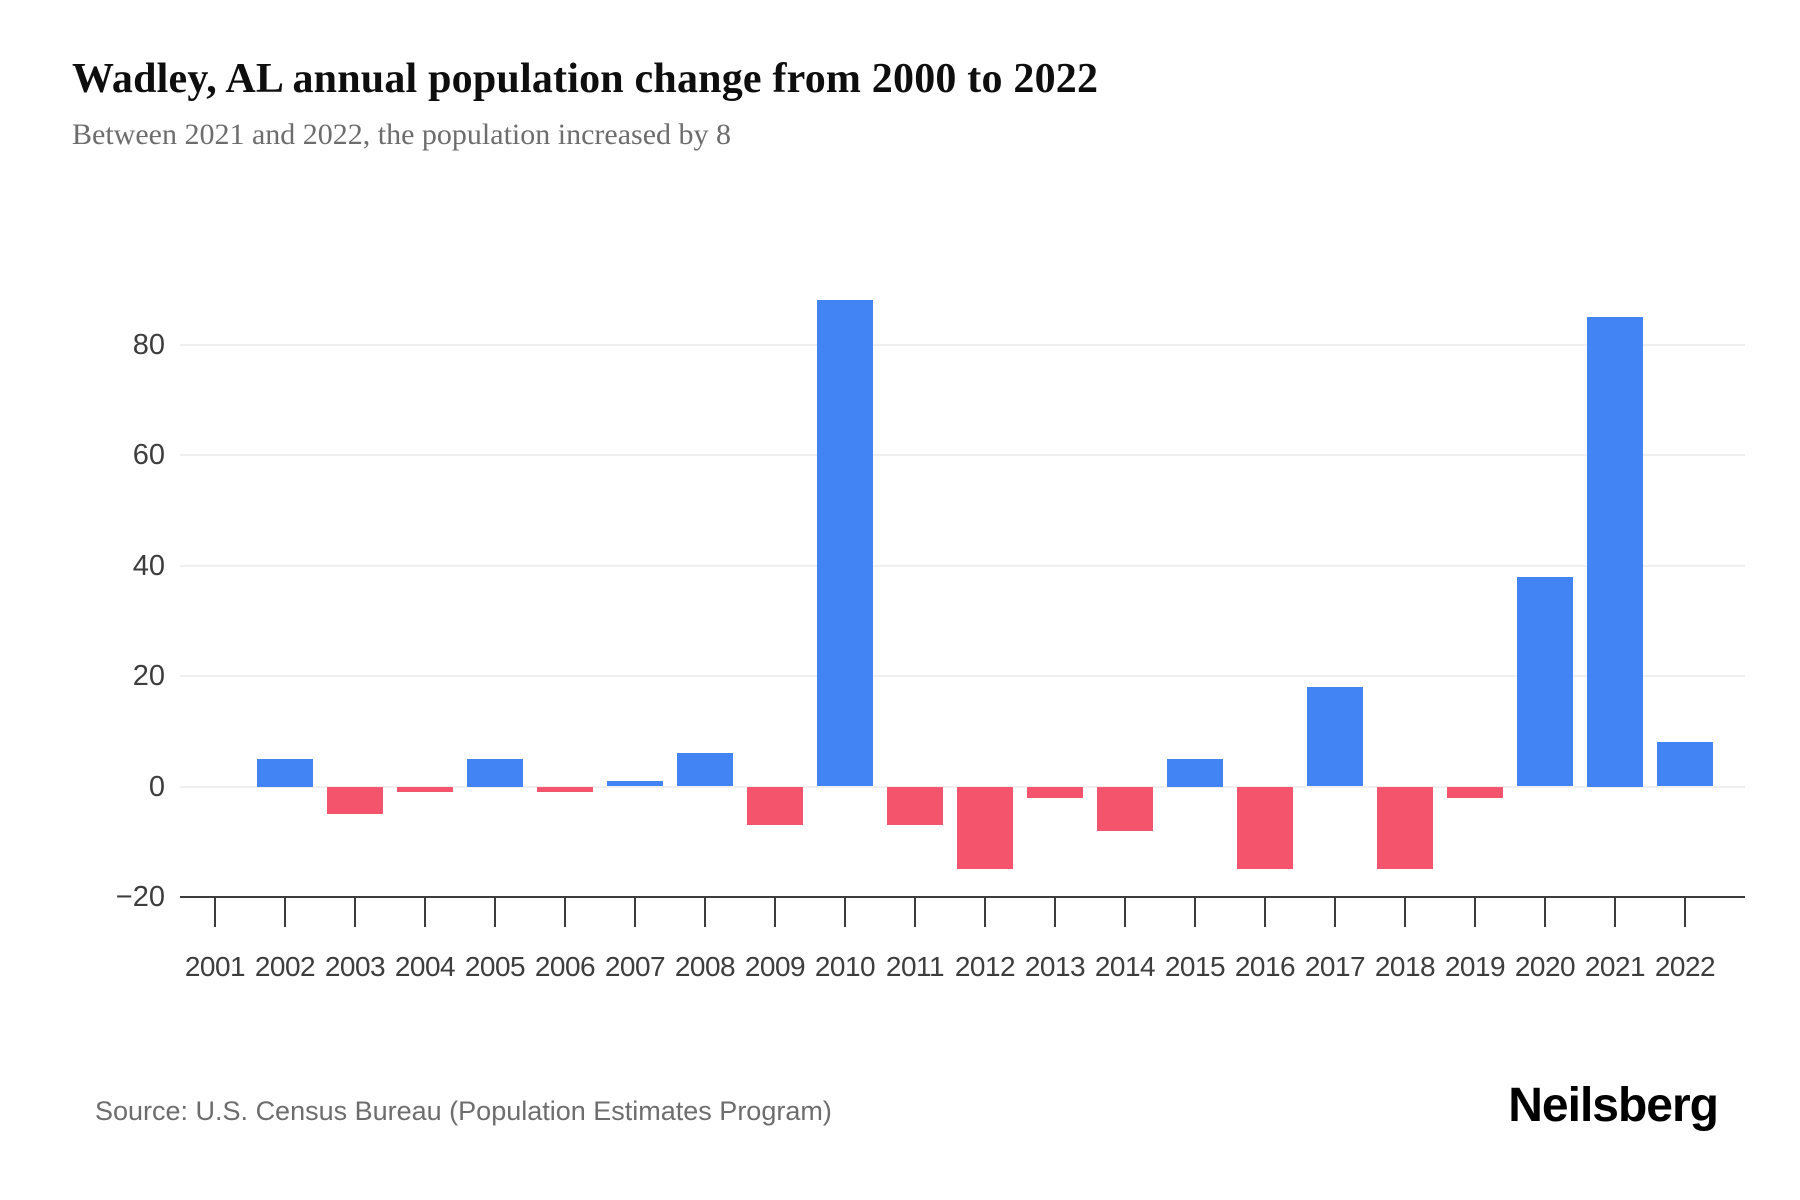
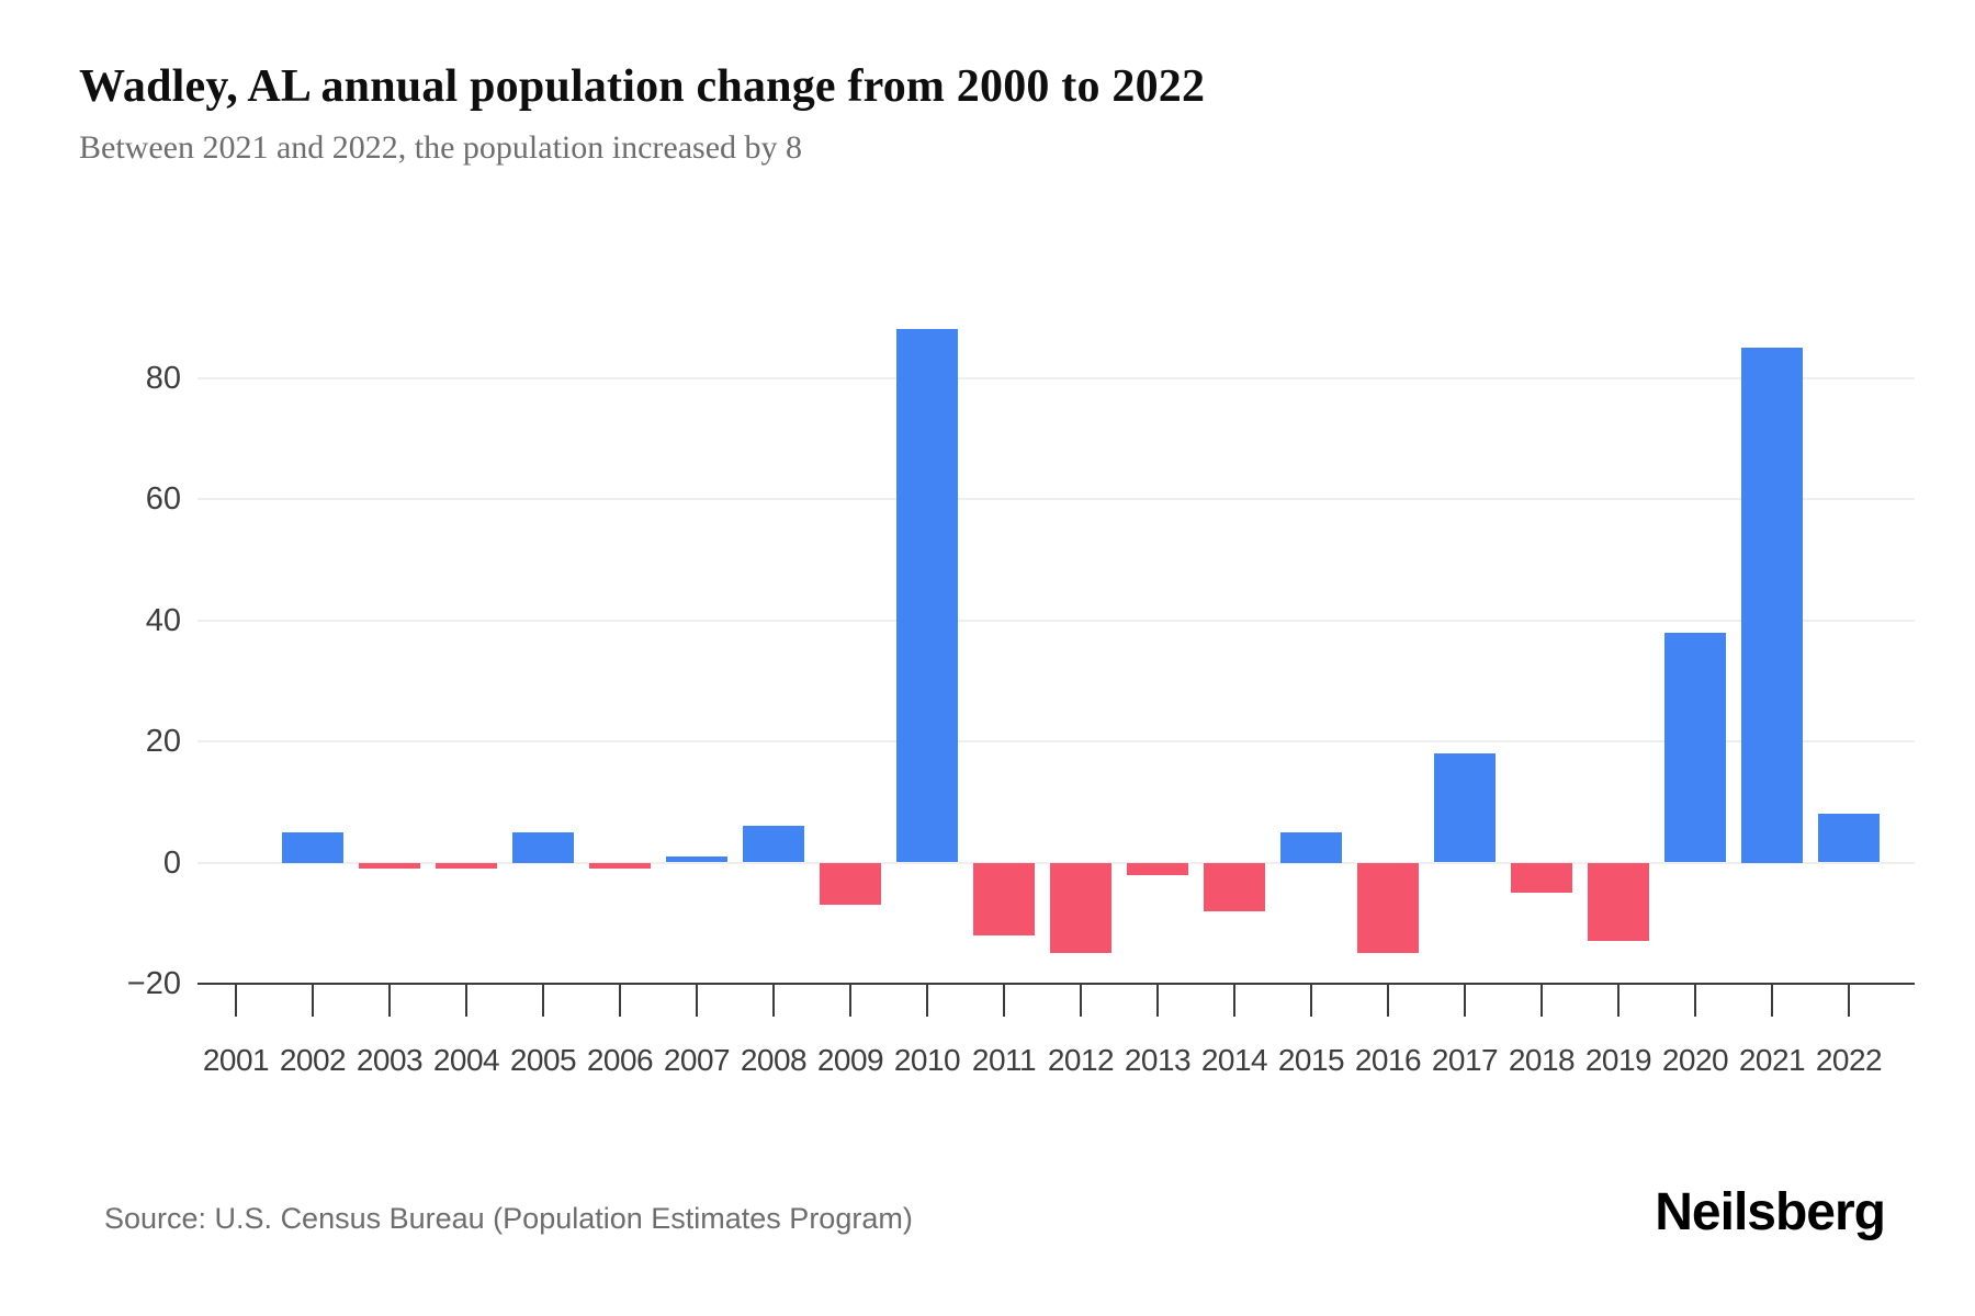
2003: -5 -> -1
2011: -7 -> -12
2018: -15 -> -5
2019: -2 -> -13
